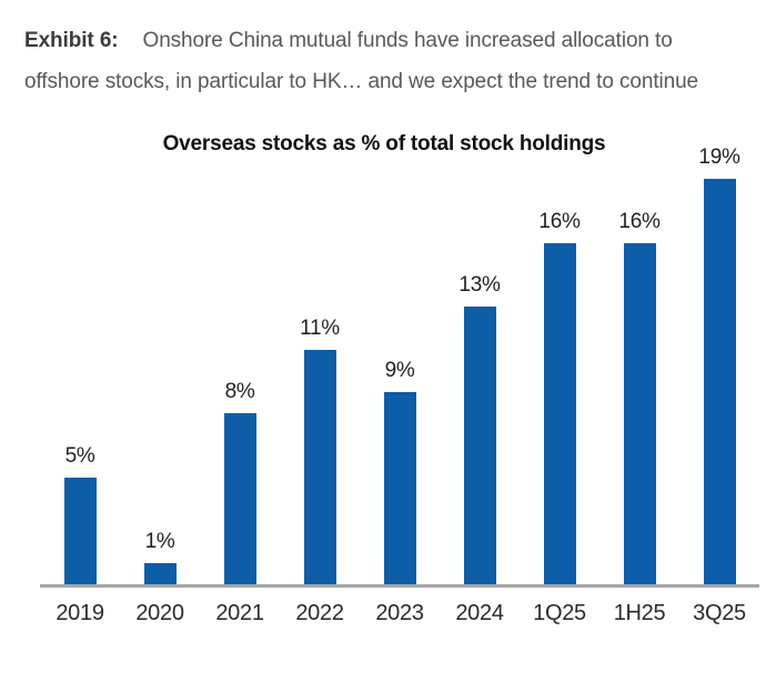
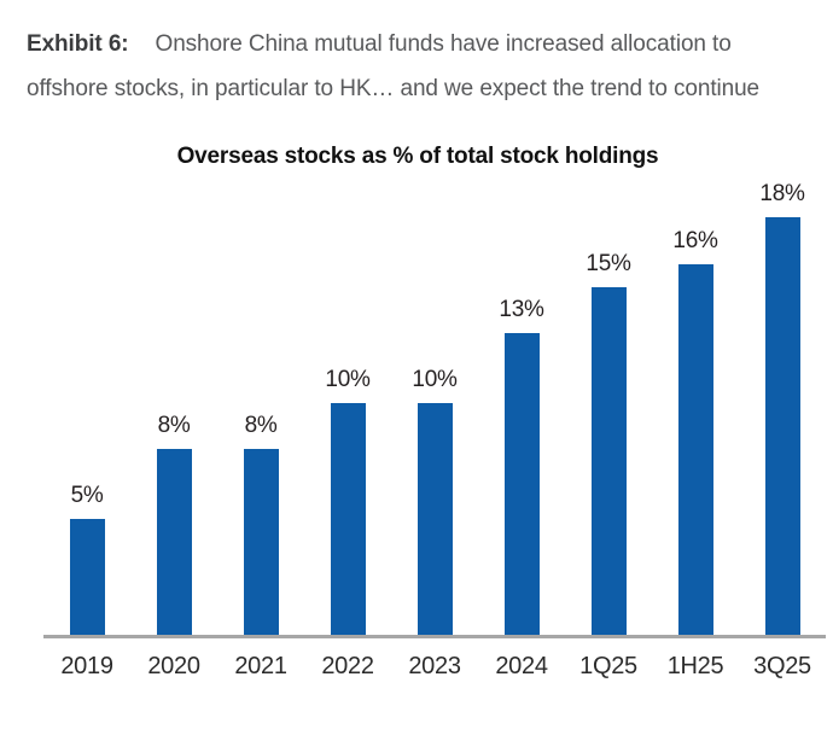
2020: 1% -> 8%
2022: 11% -> 10%
2023: 9% -> 10%
1Q25: 16% -> 15%
3Q25: 19% -> 18%
